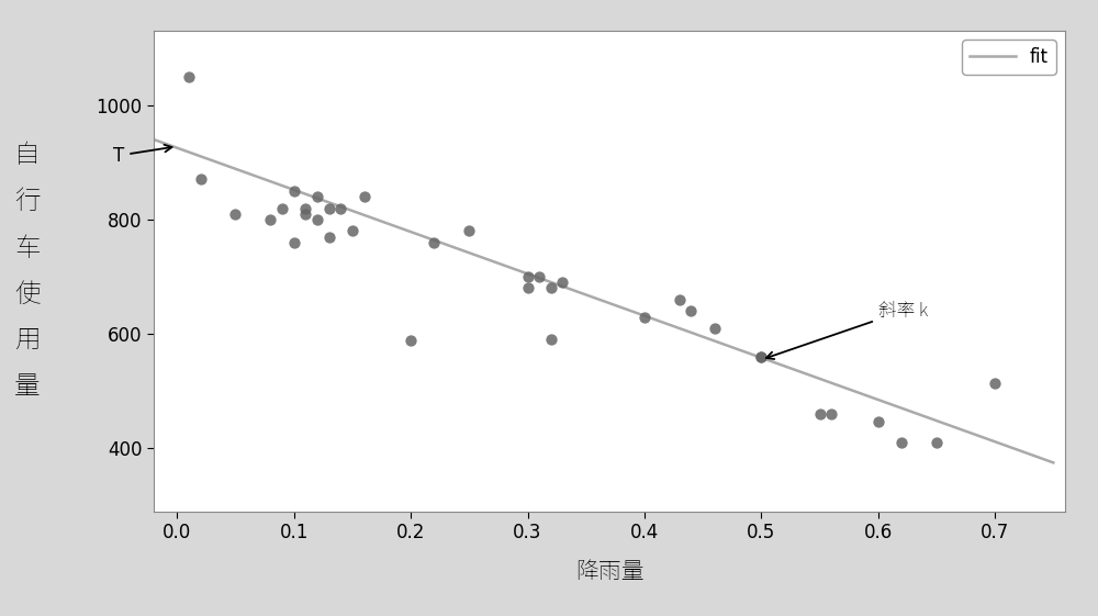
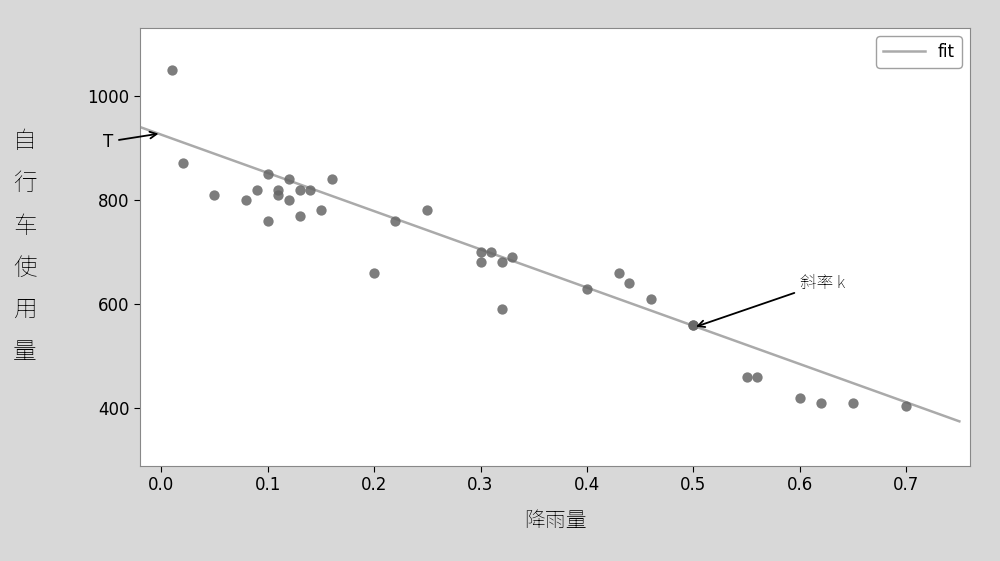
0.2: 588 -> 660
0.6: 446 -> 420
0.7: 514 -> 405
